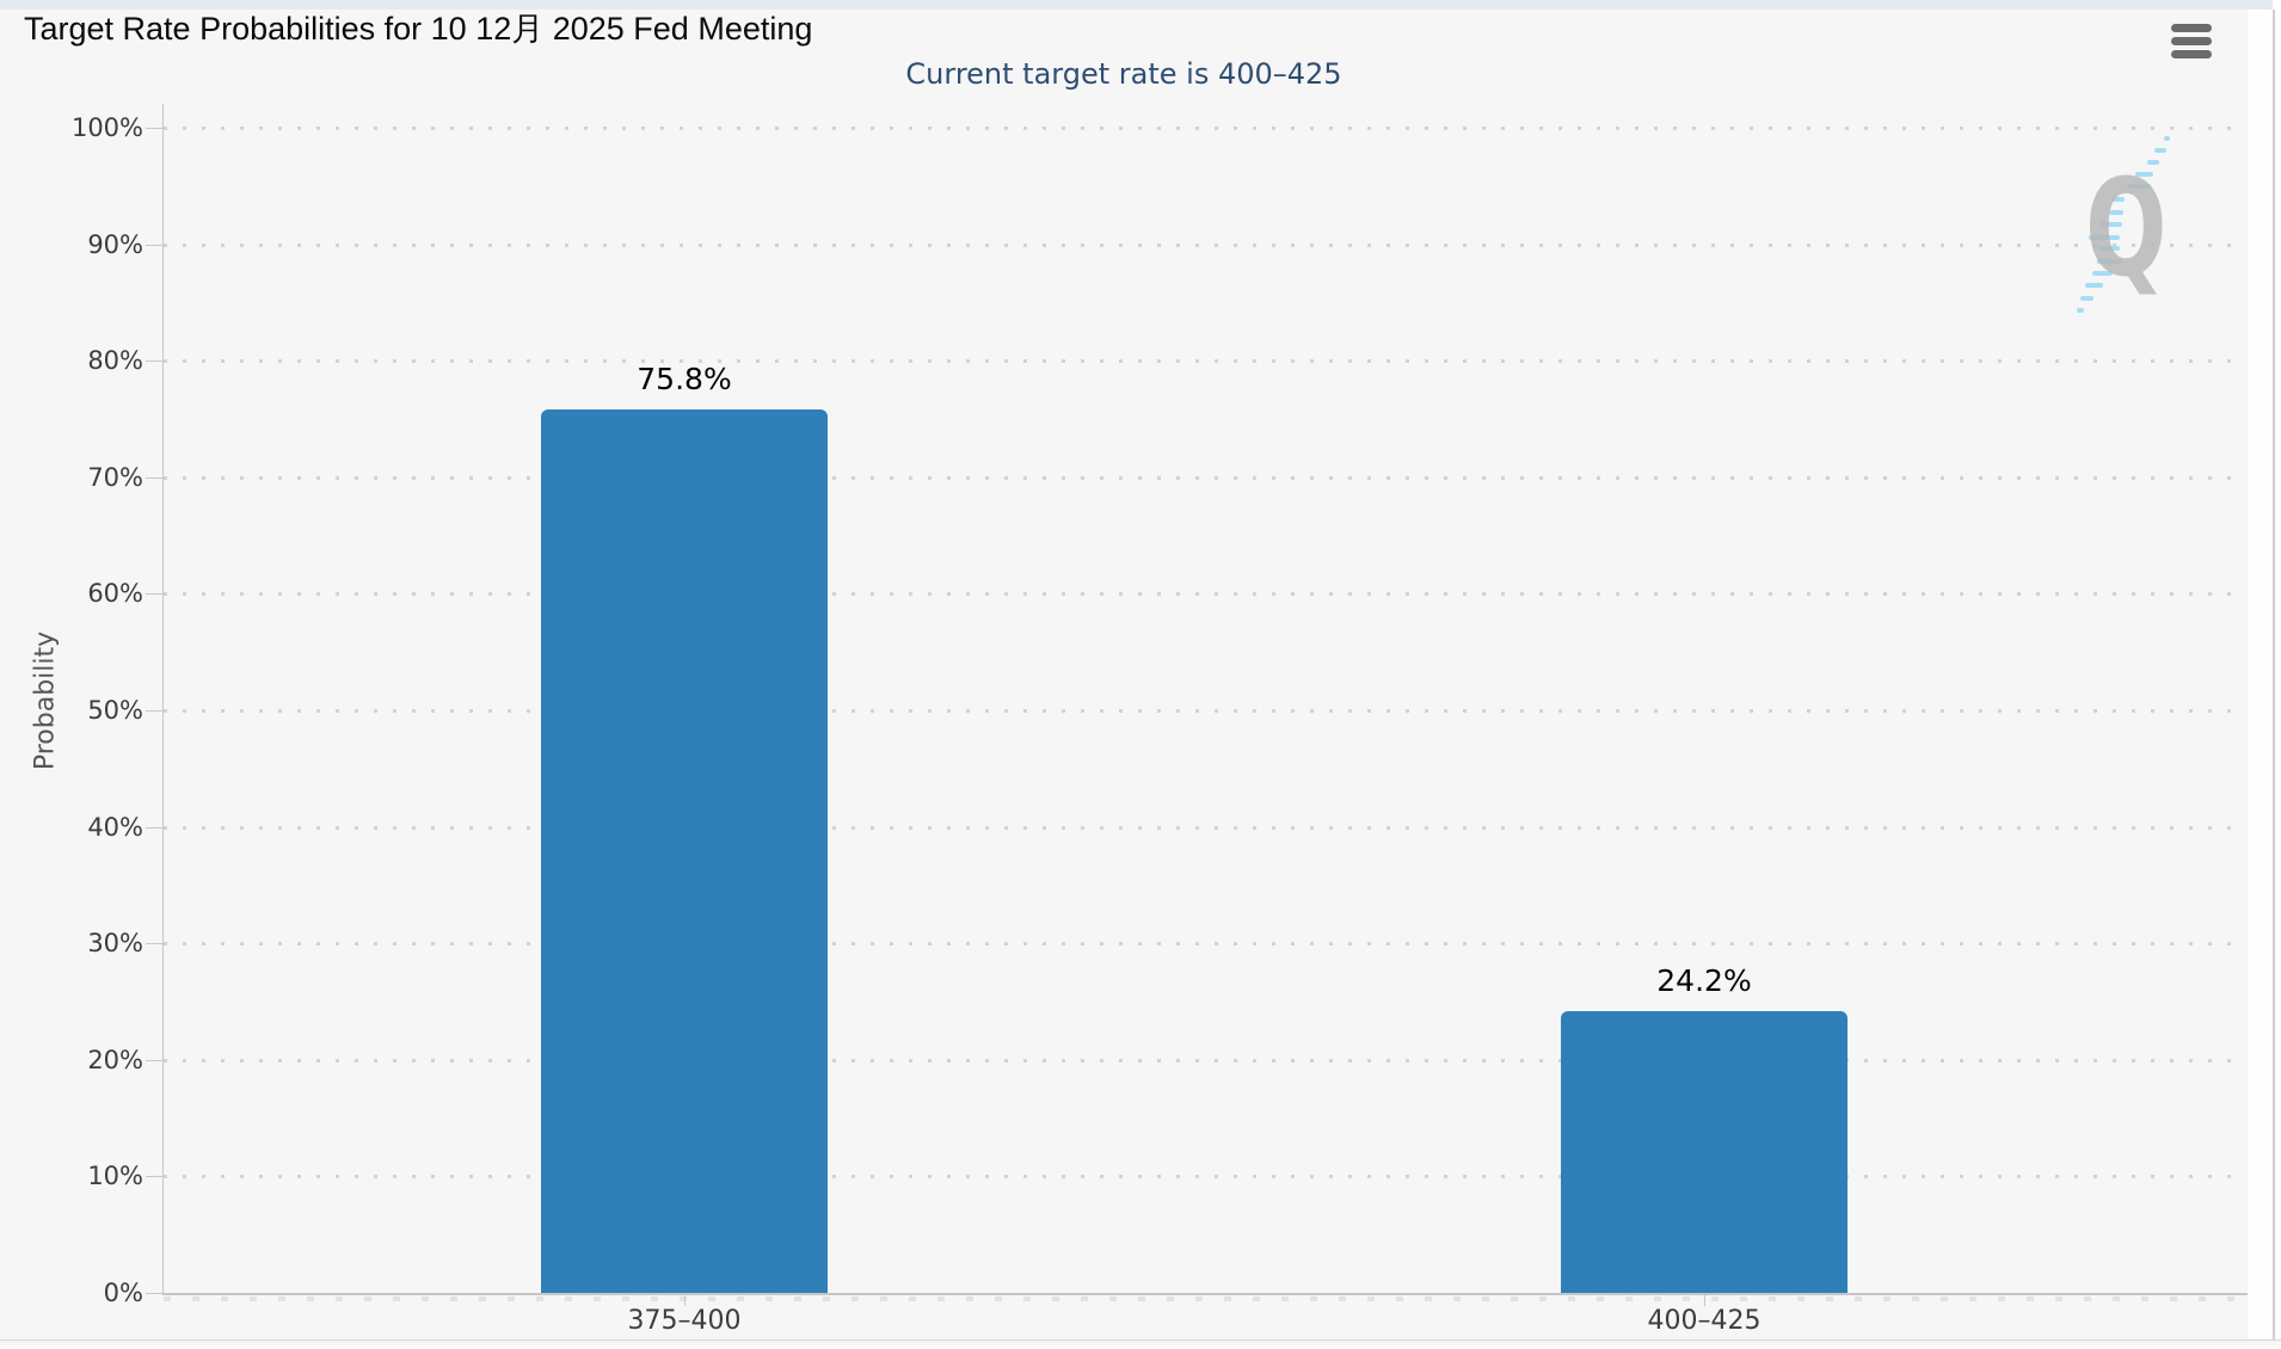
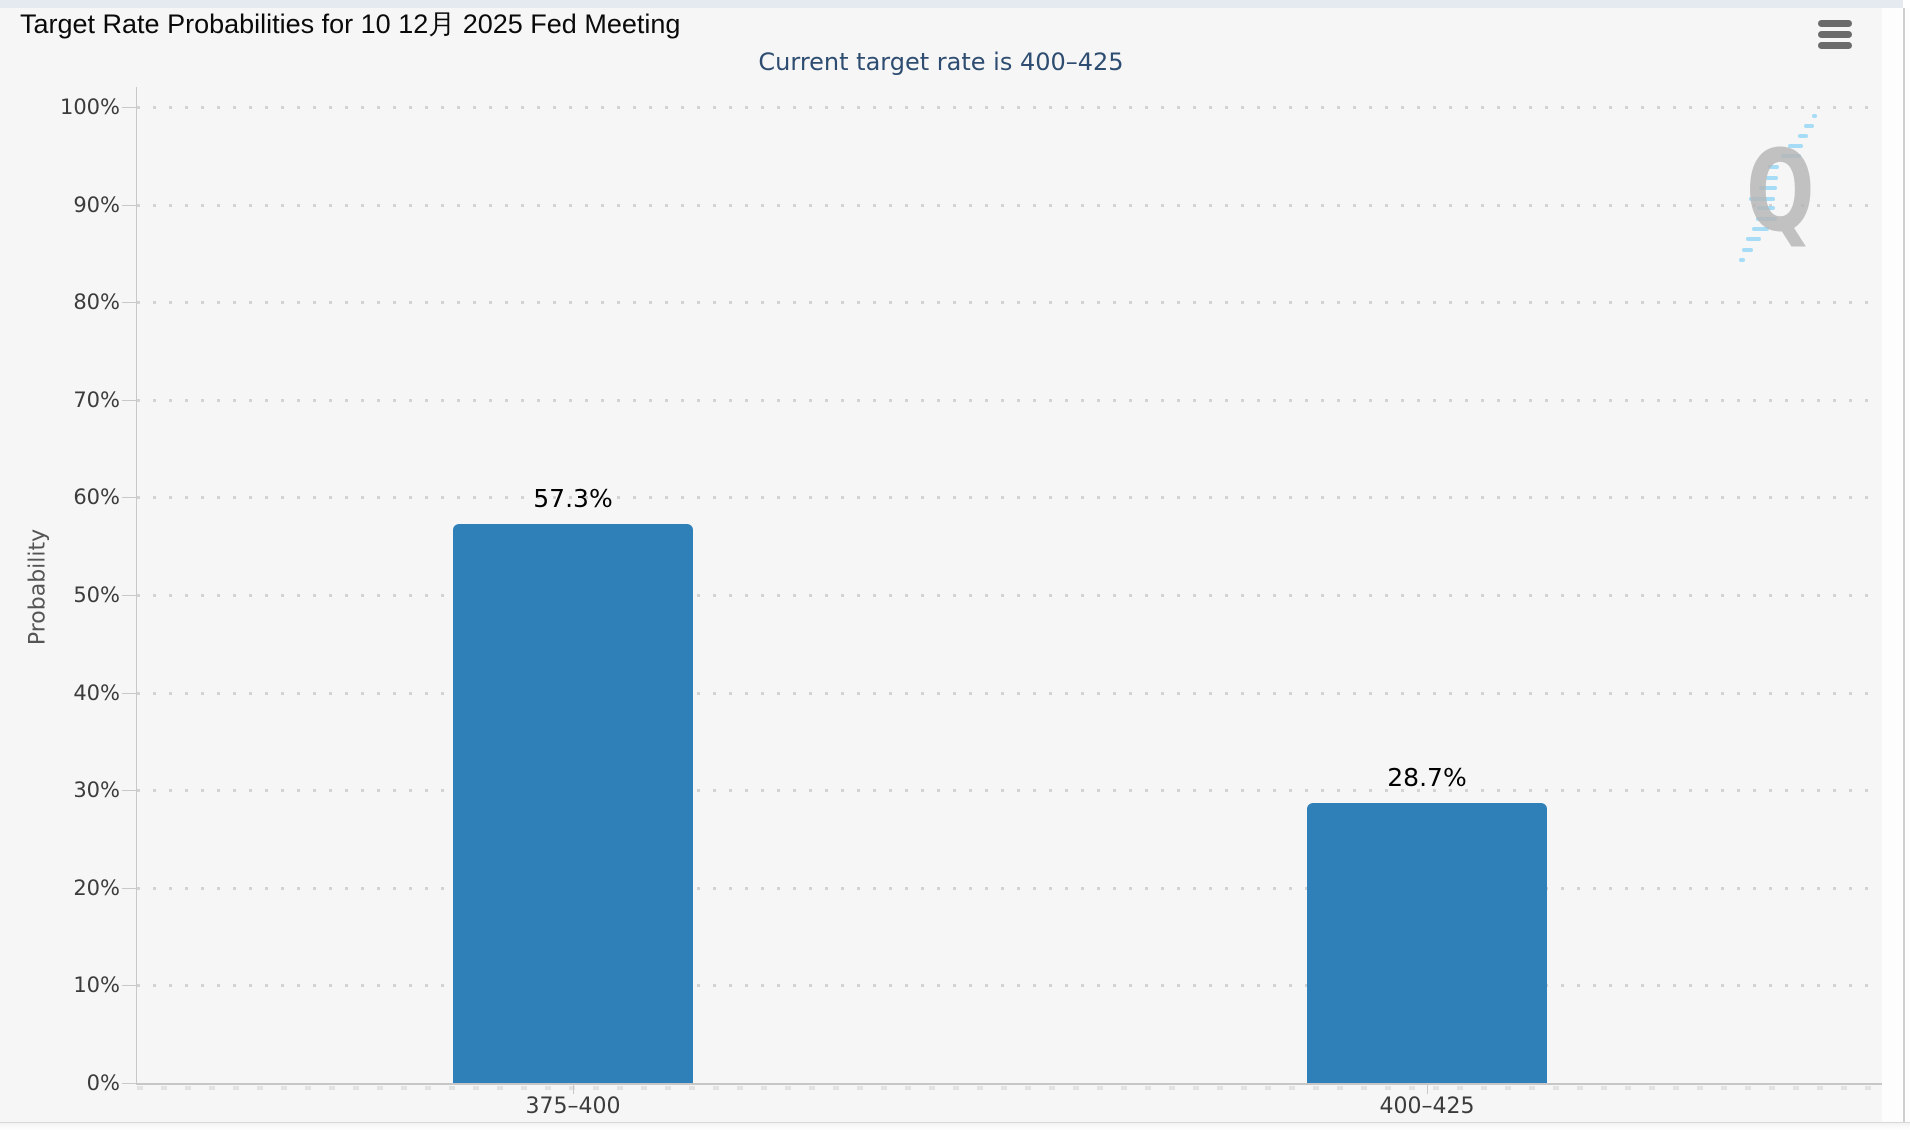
375–400: 75.8% -> 57.3%
400–425: 24.2% -> 28.7%
